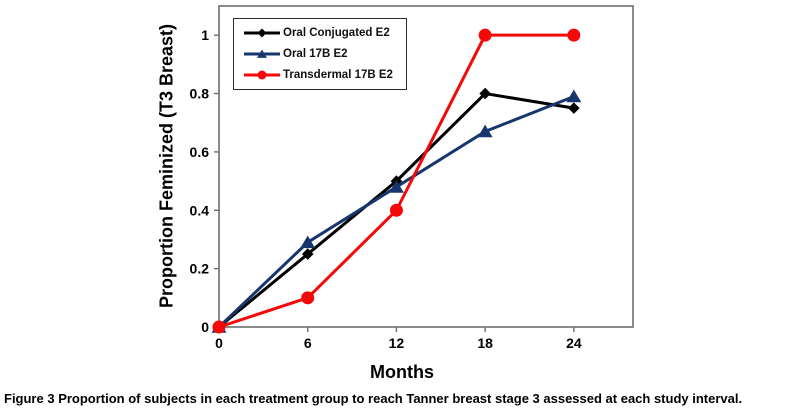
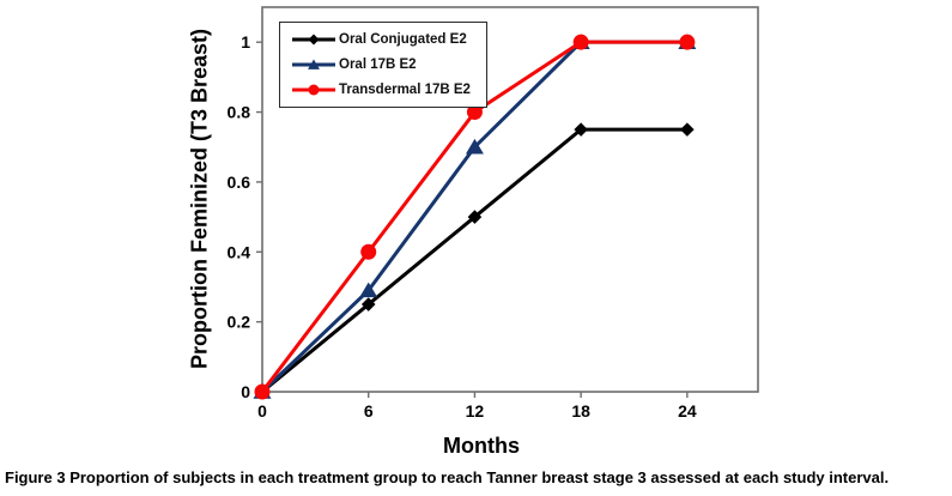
Transdermal 17B E2/6: 0.1 -> 0.4
Oral 17B E2/12: 0.48 -> 0.70
Transdermal 17B E2/12: 0.4 -> 0.8
Oral Conjugated E2/18: 0.80 -> 0.75
Oral 17B E2/18: 0.67 -> 1.00
Oral 17B E2/24: 0.79 -> 1.00
